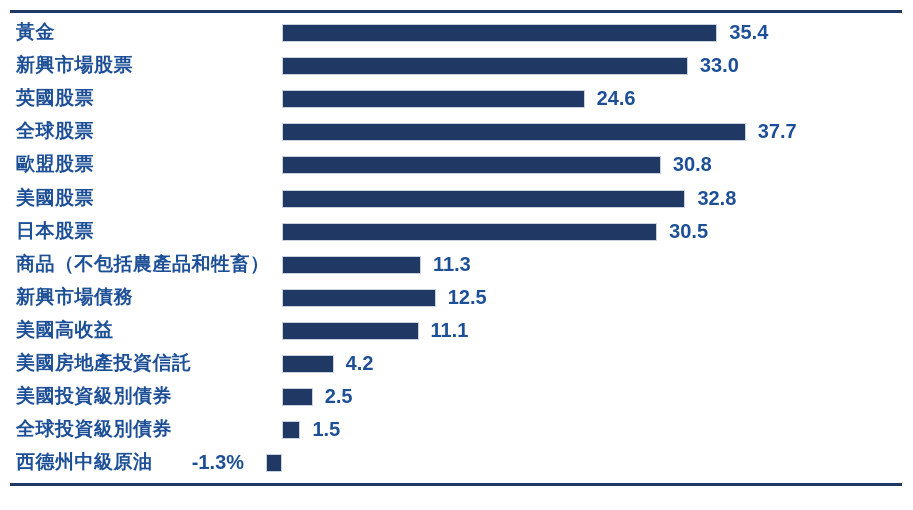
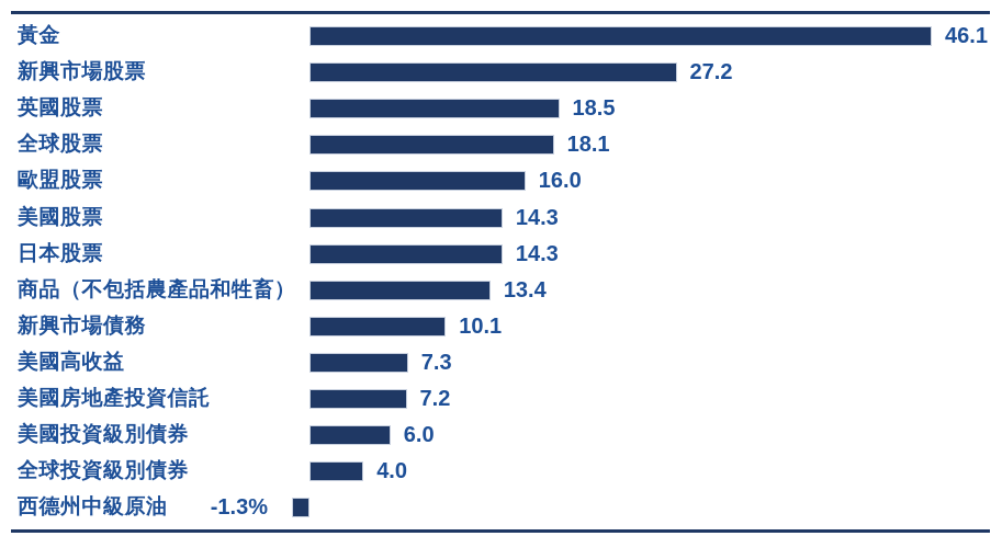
黃金: 35.4 -> 46.1
新興市場股票: 33.0 -> 27.2
英國股票: 24.6 -> 18.5
全球股票: 37.7 -> 18.1
歐盟股票: 30.8 -> 16.0
美國股票: 32.8 -> 14.3
日本股票: 30.5 -> 14.3
商品（不包括農產品和牲畜）: 11.3 -> 13.4
新興市場債務: 12.5 -> 10.1
美國高收益: 11.1 -> 7.3
美國房地產投資信託: 4.2 -> 7.2
美國投資級別債券: 2.5 -> 6.0
全球投資級別債券: 1.5 -> 4.0
